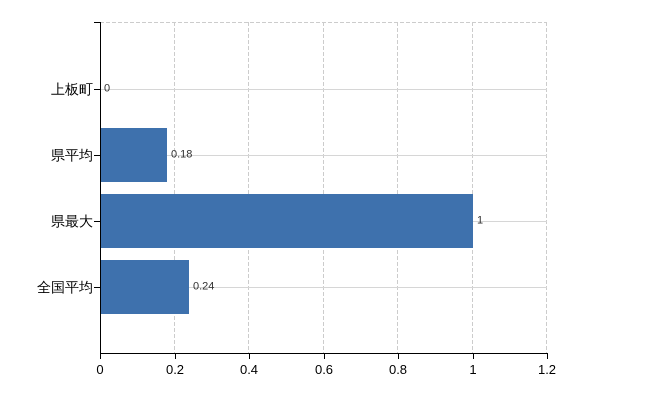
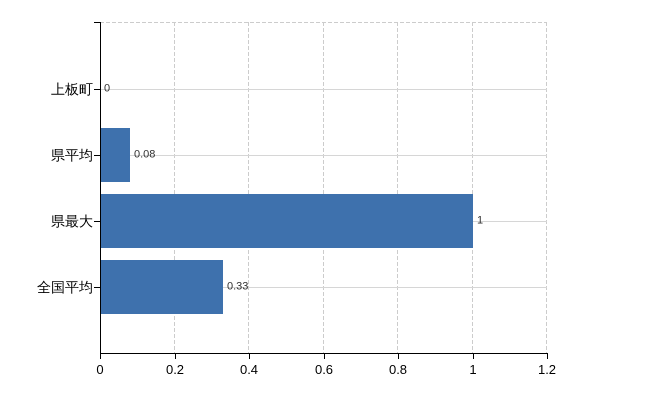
県平均: 0.18 -> 0.08
全国平均: 0.24 -> 0.33
